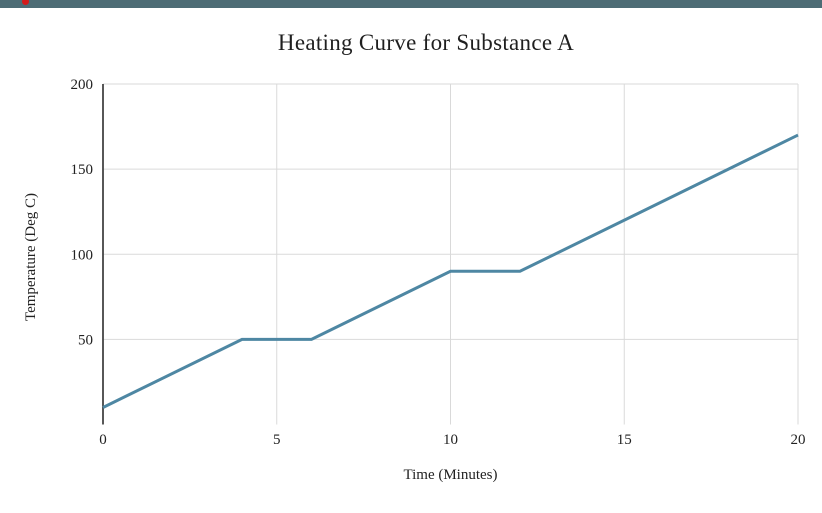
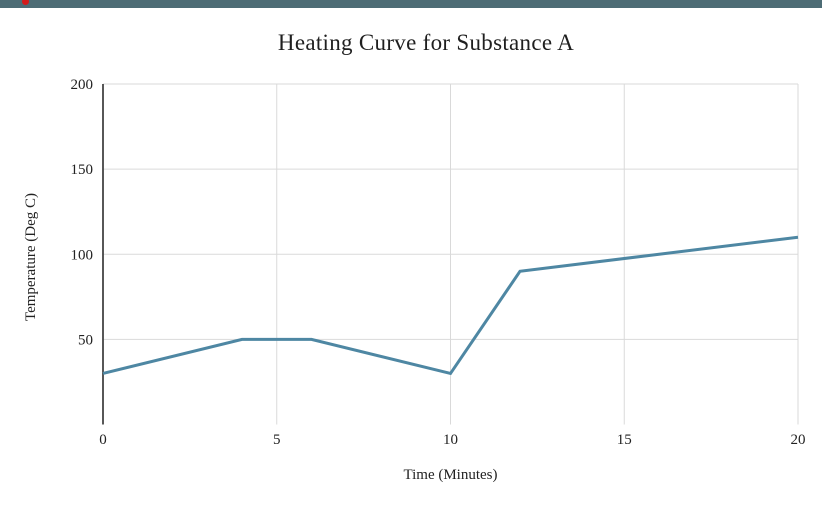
0: 10 -> 30
10: 90 -> 30
20: 170 -> 110
